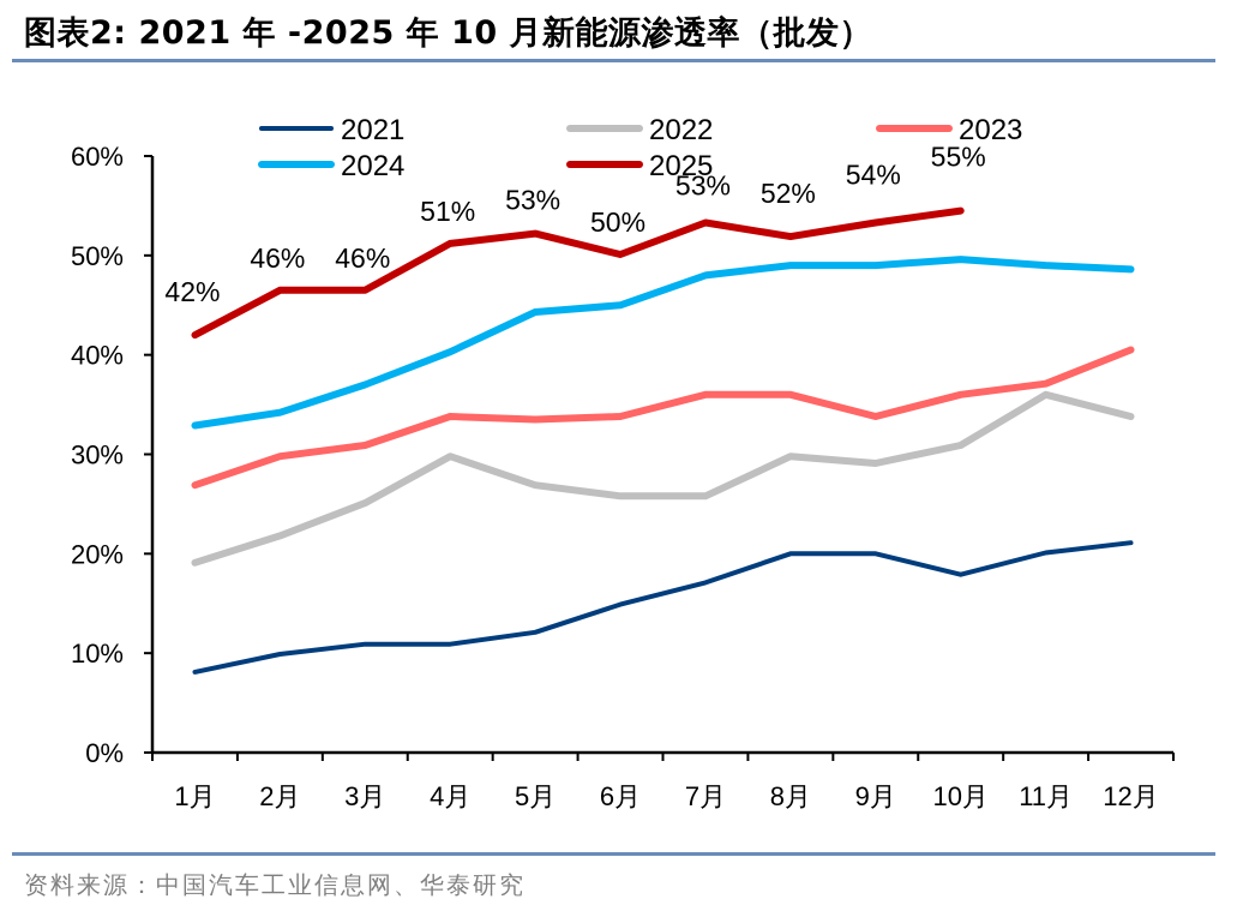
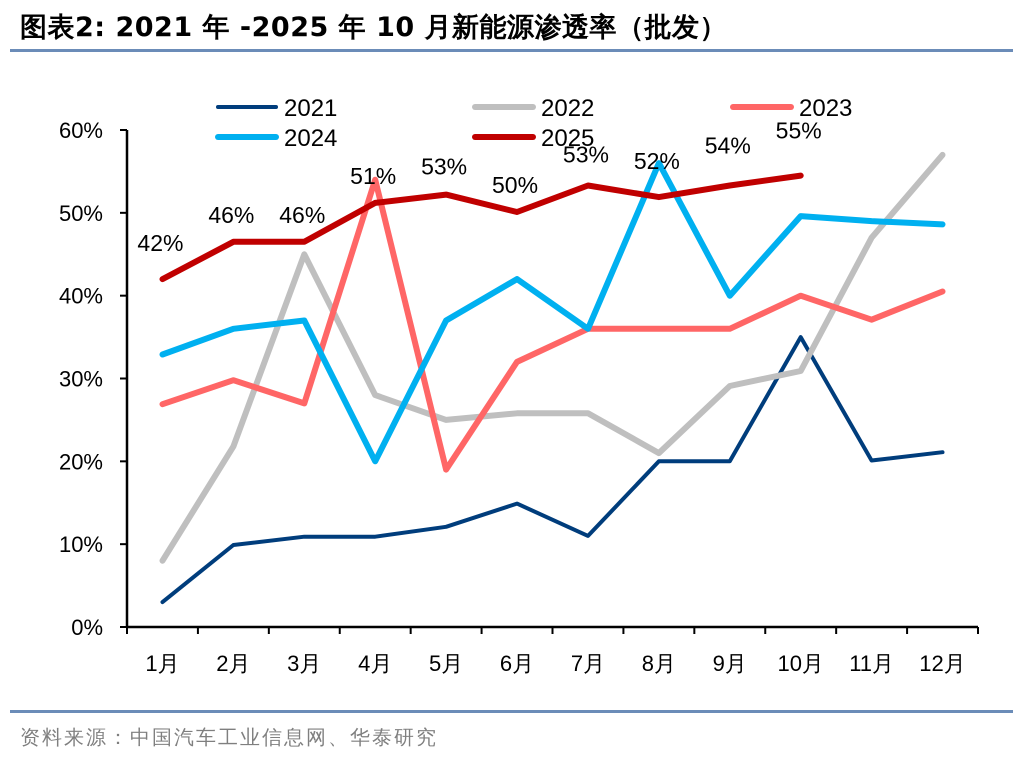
2021/1月: 8% -> 3%
2022/1月: 19% -> 8%
2024/2月: 34% -> 36%
2022/3月: 25% -> 45%
2023/3月: 31% -> 27%
2022/4月: 30% -> 28%
2023/4月: 34% -> 54%
2024/4月: 40% -> 20%
2022/5月: 27% -> 25%
2023/5月: 34% -> 19%
2024/5月: 44% -> 37%
2023/6月: 34% -> 32%
2024/6月: 45% -> 42%
2021/7月: 17% -> 11%
2024/7月: 48% -> 36%
2022/8月: 30% -> 21%
2024/8月: 49% -> 56%
2023/9月: 34% -> 36%
2024/9月: 49% -> 40%
2021/10月: 18% -> 35%
2023/10月: 36% -> 40%
2022/11月: 36% -> 47%
2022/12月: 34% -> 57%
